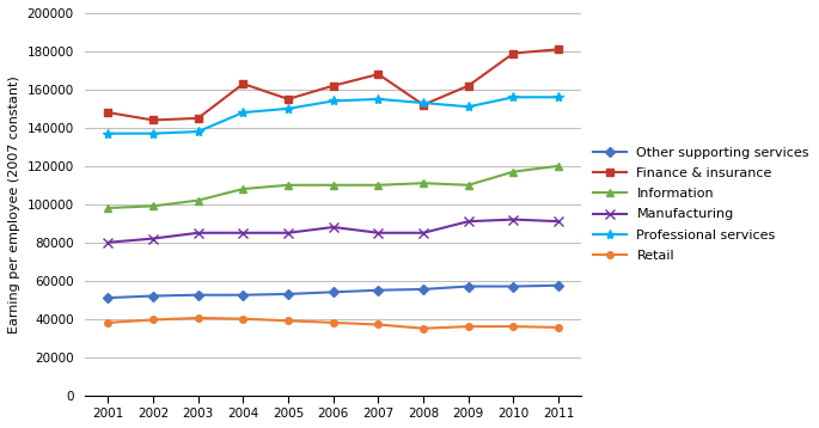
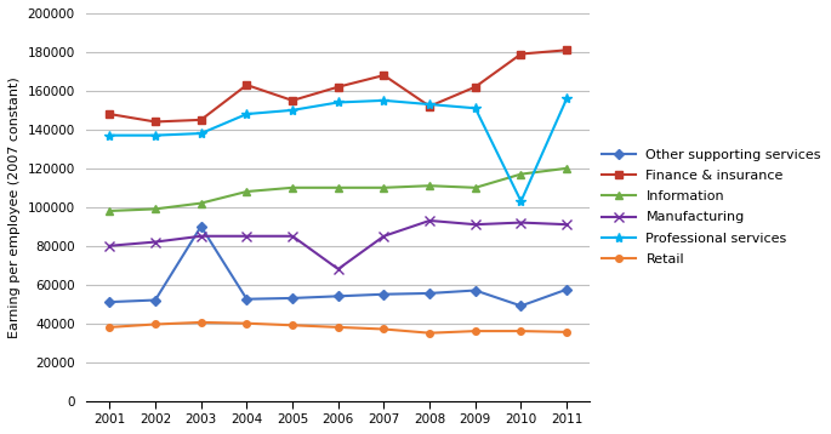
Other supporting services/2003: 52000 -> 90000
Manufacturing/2006: 88000 -> 68000
Manufacturing/2008: 85000 -> 93000
Other supporting services/2010: 57000 -> 49000
Professional services/2010: 156000 -> 103000
